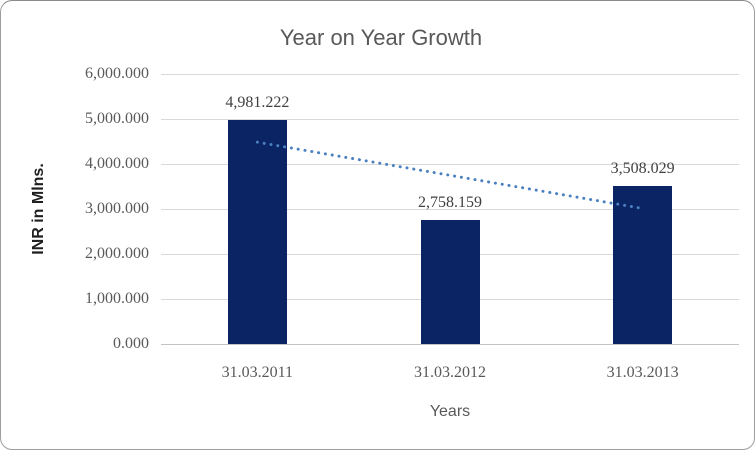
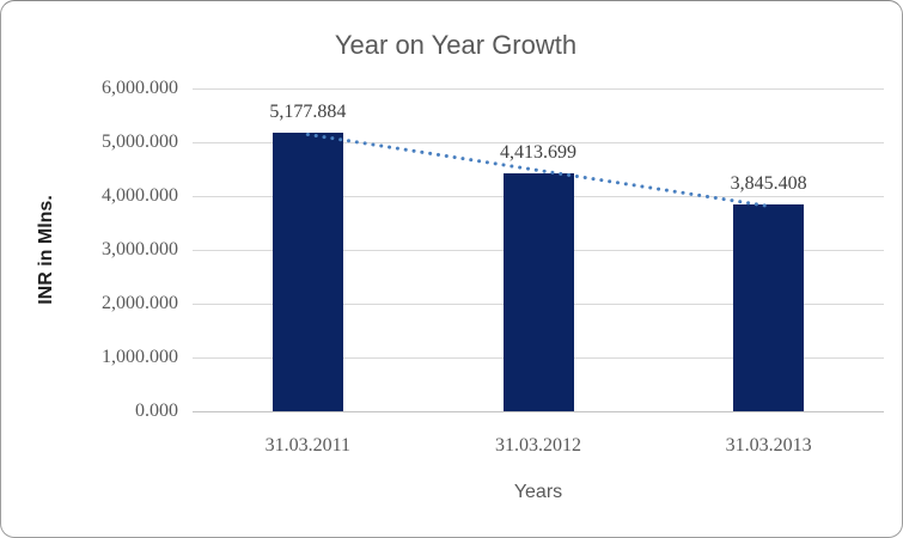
31.03.2011: 4,981.222 -> 5,177.884
31.03.2012: 2,758.159 -> 4,413.699
31.03.2013: 3,508.029 -> 3,845.408
